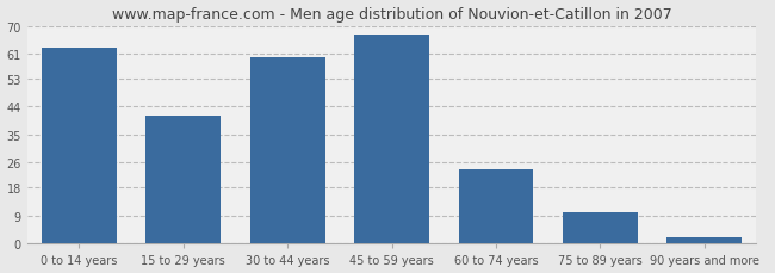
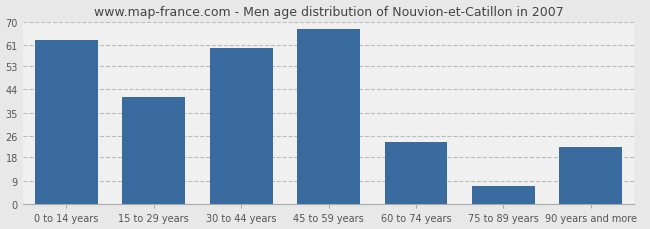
75 to 89 years: 10 -> 7
90 years and more: 2 -> 22
